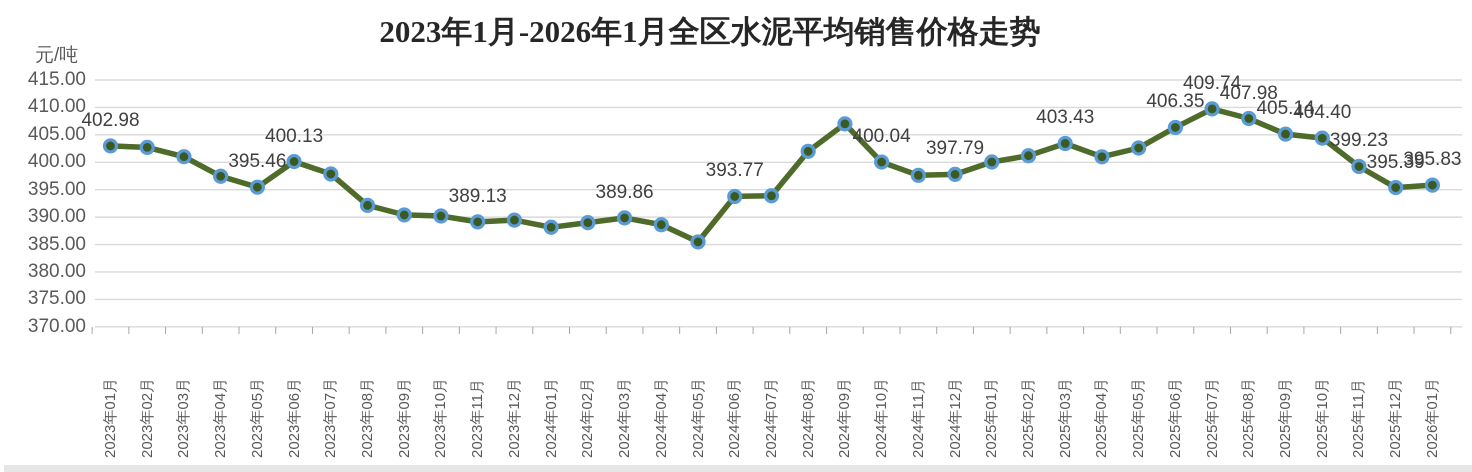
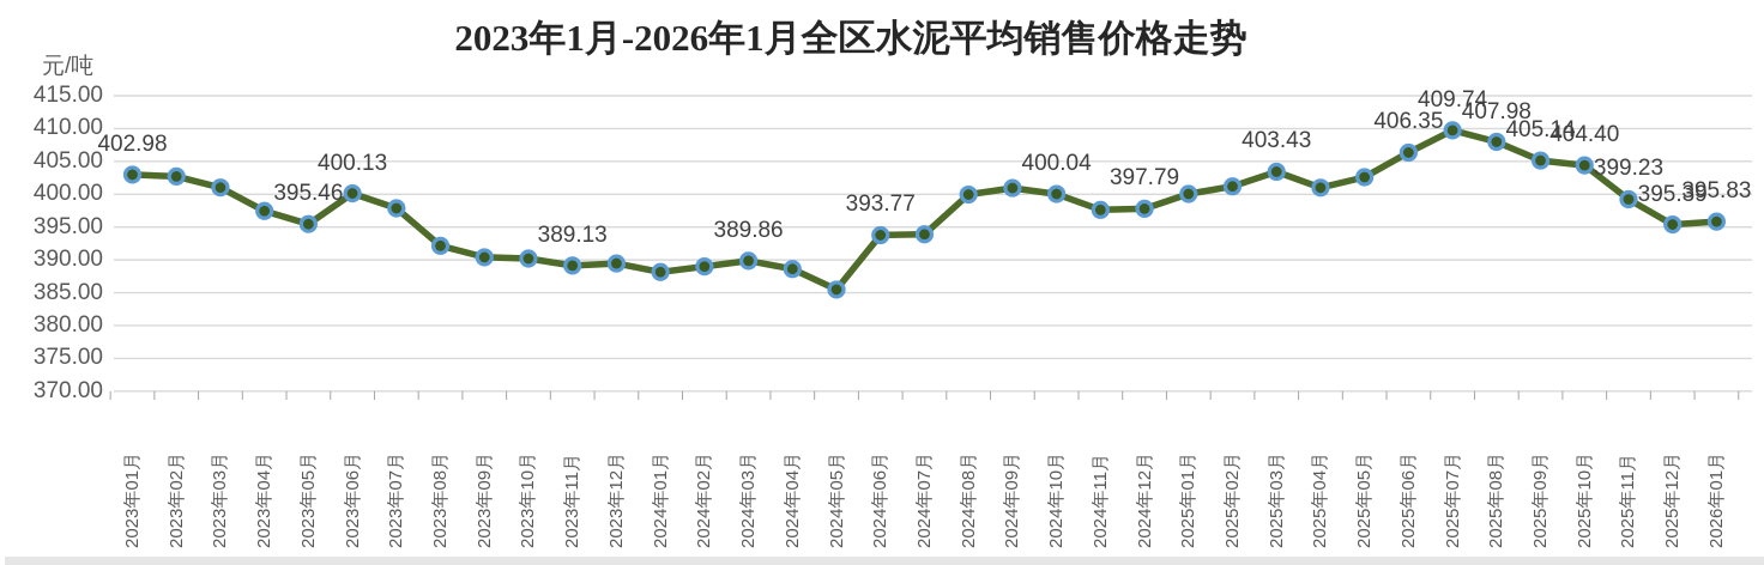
2024年08月: 402 -> 400
2024年09月: 407 -> 401
